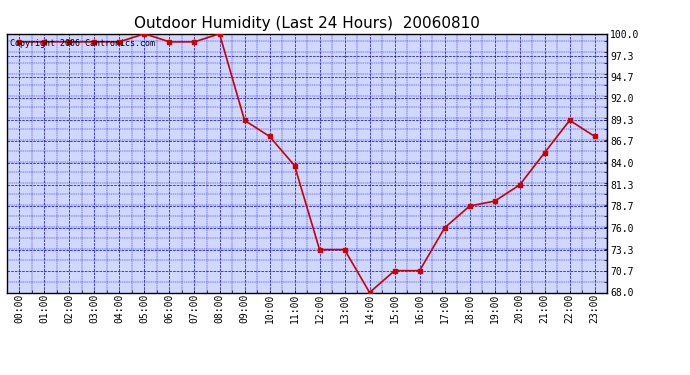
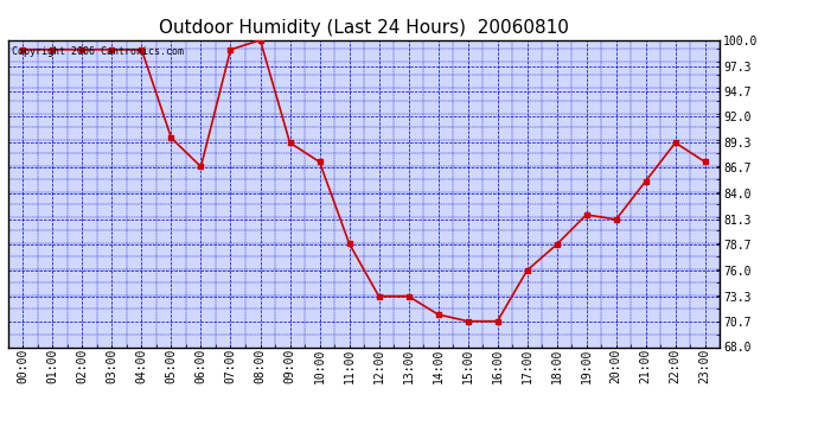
05:00: 100.0 -> 89.8
06:00: 99.0 -> 86.8
11:00: 83.7 -> 78.8
14:00: 68.0 -> 71.4
19:00: 79.3 -> 81.8
